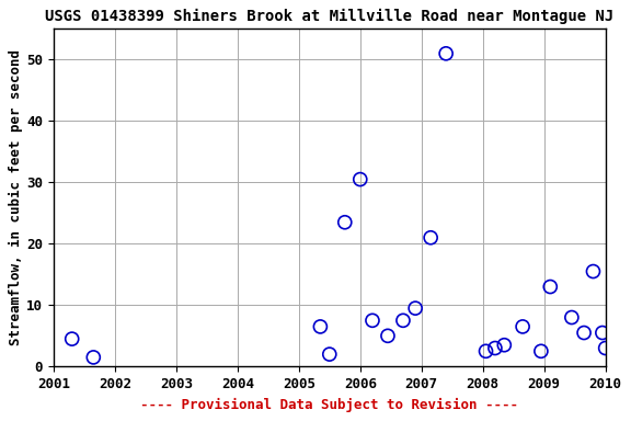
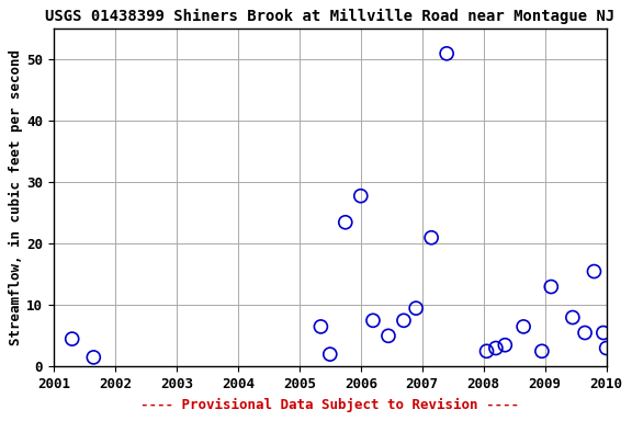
2006: 30.5 -> 27.8
